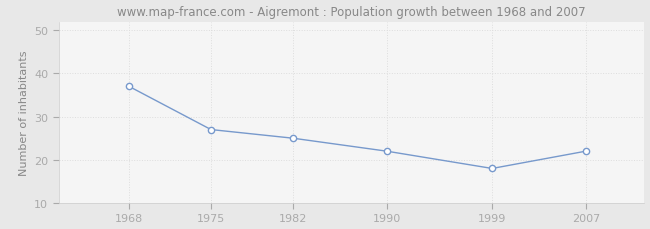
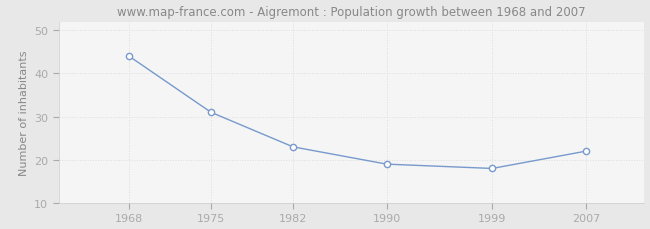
1968: 37 -> 44
1975: 27 -> 31
1982: 25 -> 23
1990: 22 -> 19
